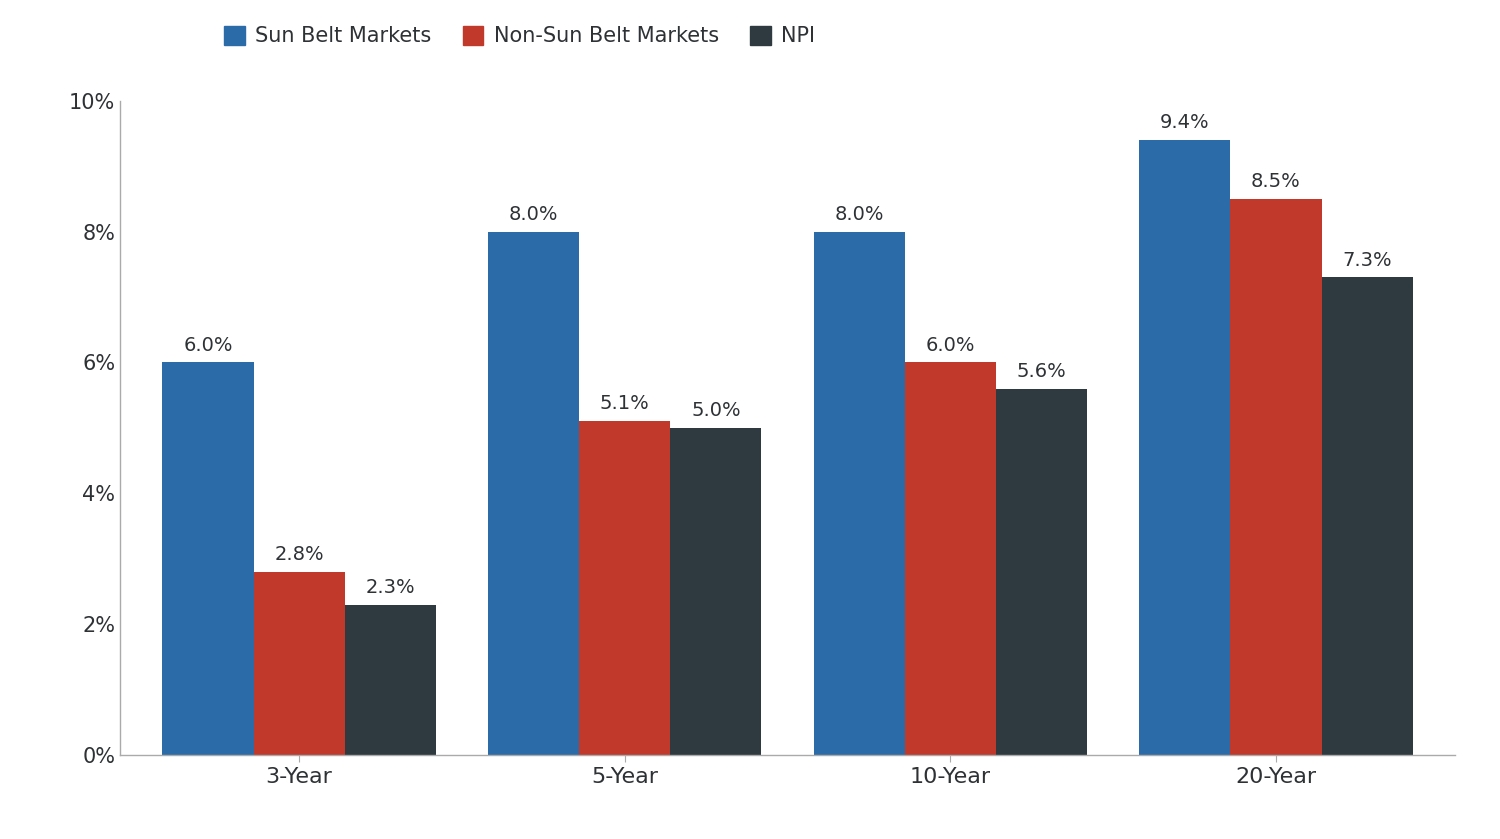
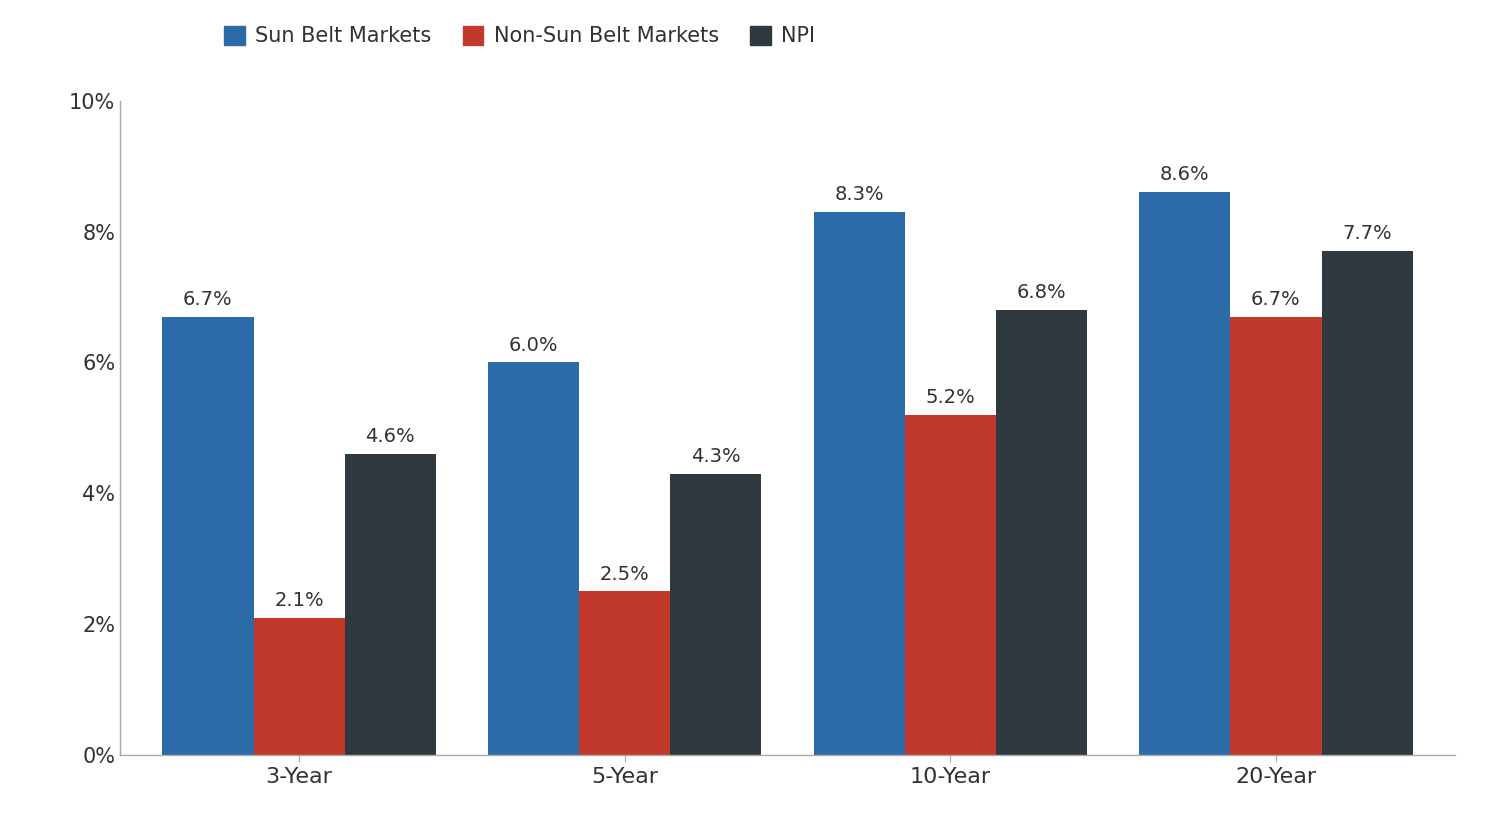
Sun Belt Markets/3-Year: 6.0% -> 6.7%
Non-Sun Belt Markets/3-Year: 2.8% -> 2.1%
NPI/3-Year: 2.3% -> 4.6%
Sun Belt Markets/5-Year: 8.0% -> 6.0%
Non-Sun Belt Markets/5-Year: 5.1% -> 2.5%
NPI/5-Year: 5.0% -> 4.3%
Sun Belt Markets/10-Year: 8.0% -> 8.3%
Non-Sun Belt Markets/10-Year: 6.0% -> 5.2%
NPI/10-Year: 5.6% -> 6.8%
Sun Belt Markets/20-Year: 9.4% -> 8.6%
Non-Sun Belt Markets/20-Year: 8.5% -> 6.7%
NPI/20-Year: 7.3% -> 7.7%
